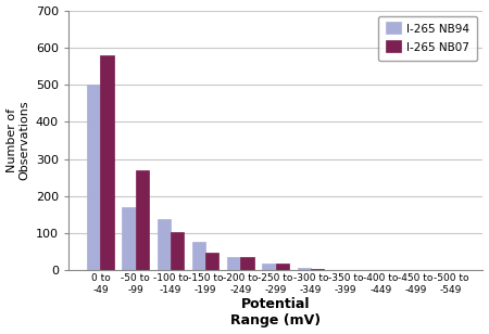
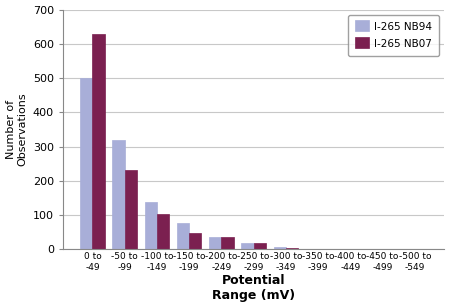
I-265 NB07/0 to -49: 580 -> 630
I-265 NB94/-50 to -99: 170 -> 320
I-265 NB07/-50 to -99: 270 -> 232
